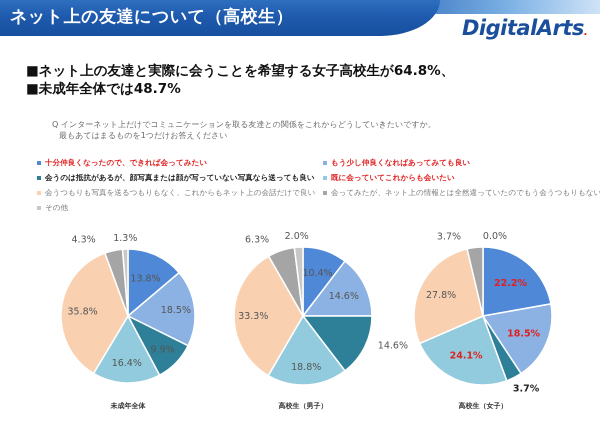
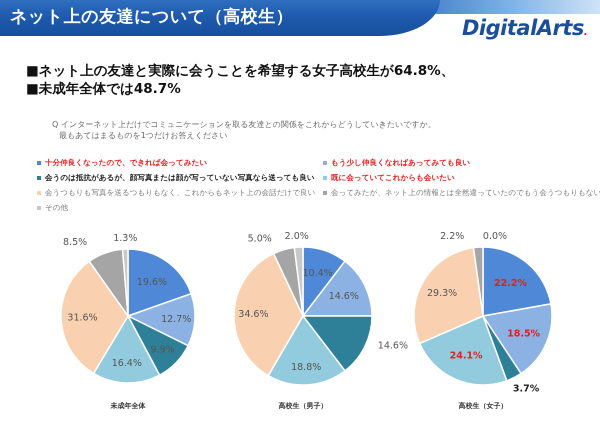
未成年全体/十分仲良くなったので、できれば会ってみたい: 13.8% -> 19.6%
未成年全体/もう少し仲良くなればあってみても良い: 18.5% -> 12.7%
未成年全体/会うつもりも写真を送るつもりもなく、これからもネット上の会話だけで良い: 35.8% -> 31.6%
未成年全体/会ってみたが、ネット上の情報とは全然違っていたのでもう会うつもりもない: 4.3% -> 8.5%
高校生（男子）/会うつもりも写真を送るつもりもなく、これからもネット上の会話だけで良い: 33.3% -> 34.6%
高校生（男子）/会ってみたが、ネット上の情報とは全然違っていたのでもう会うつもりもない: 6.3% -> 5.0%
高校生（女子）/会うつもりも写真を送るつもりもなく、これからもネット上の会話だけで良い: 27.8% -> 29.3%
高校生（女子）/会ってみたが、ネット上の情報とは全然違っていたのでもう会うつもりもない: 3.7% -> 2.2%
